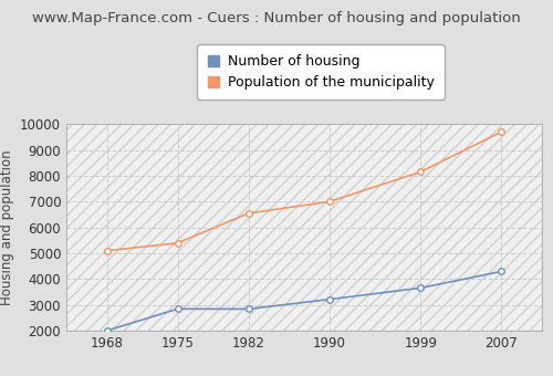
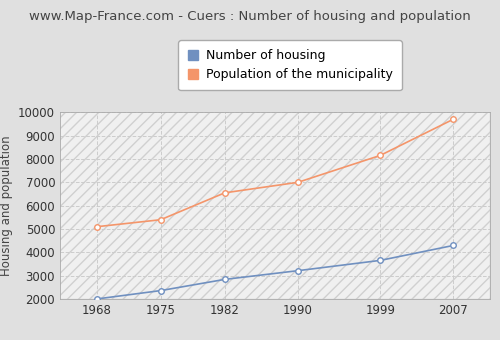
Number of housing/1975: 2850 -> 2370
